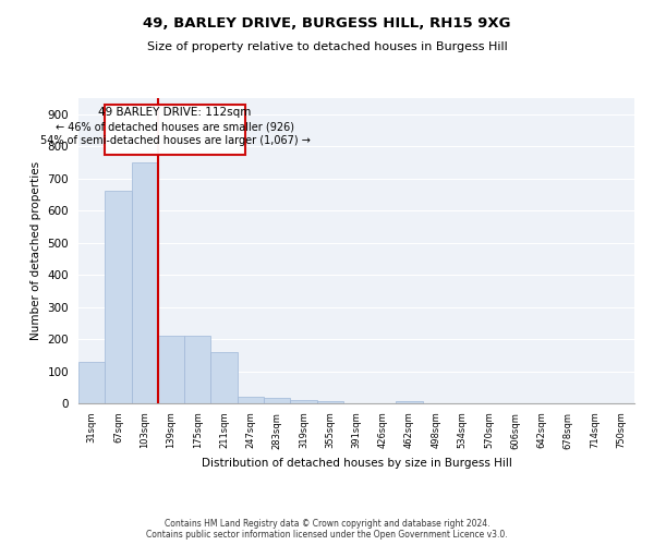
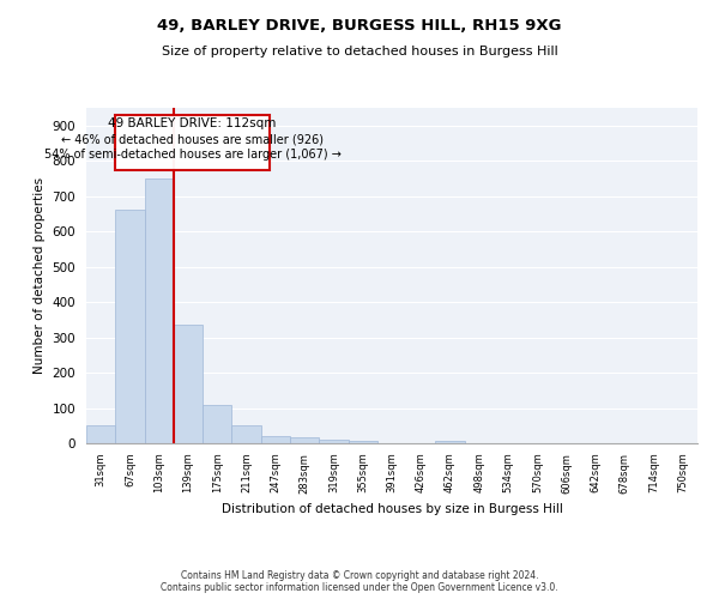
31sqm: 130 -> 50
139sqm: 210 -> 335
175sqm: 210 -> 107
211sqm: 160 -> 50
